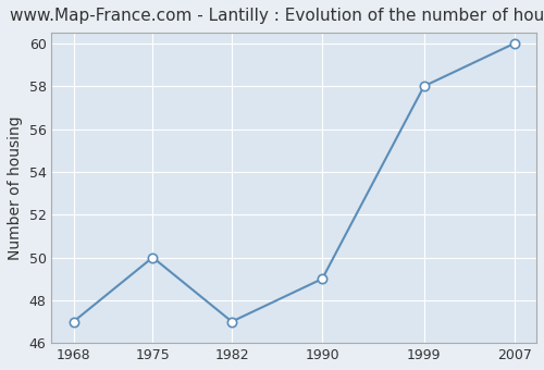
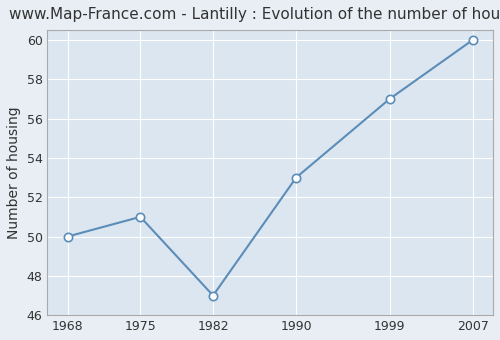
1968: 47 -> 50
1975: 50 -> 51
1990: 49 -> 53
1999: 58 -> 57
